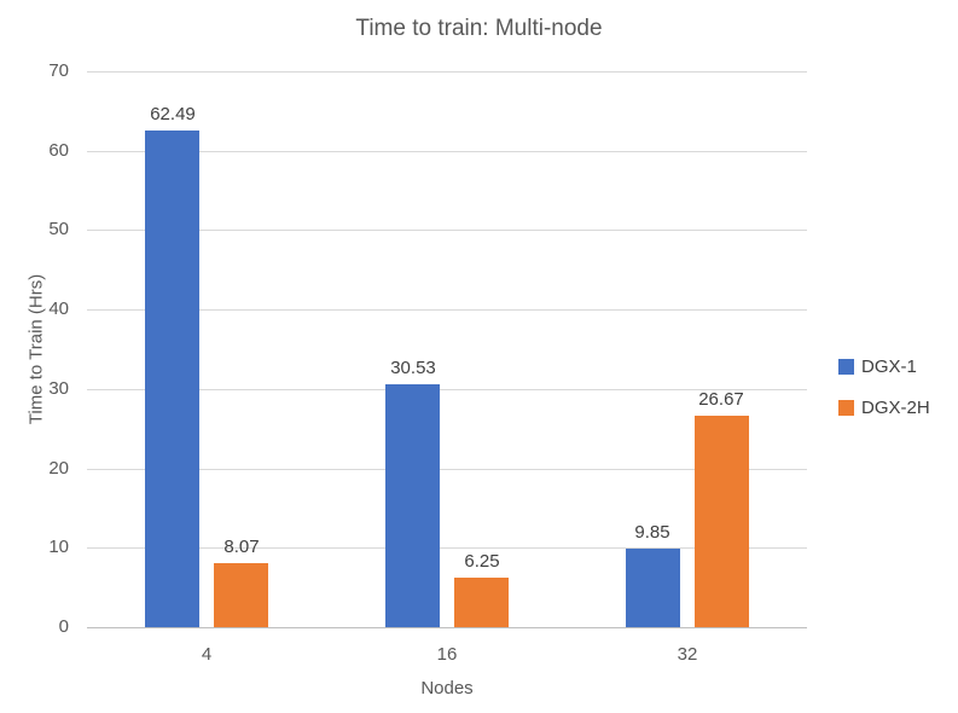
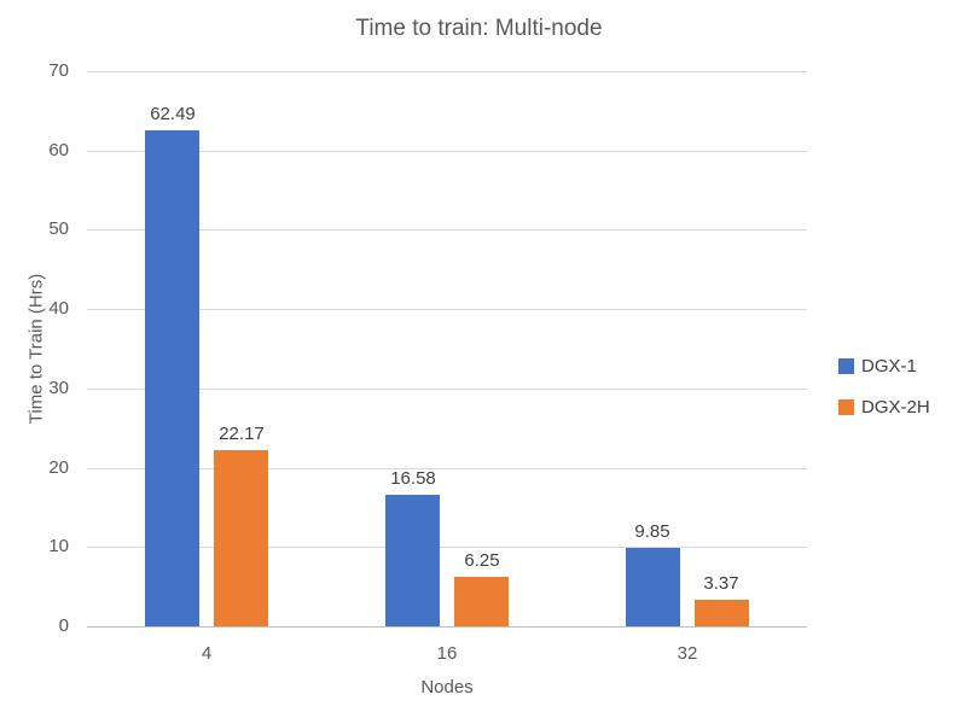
DGX-2H/4: 8.07 -> 22.17
DGX-1/16: 30.53 -> 16.58
DGX-2H/32: 26.67 -> 3.37
